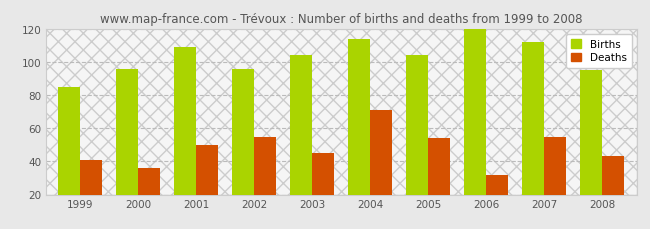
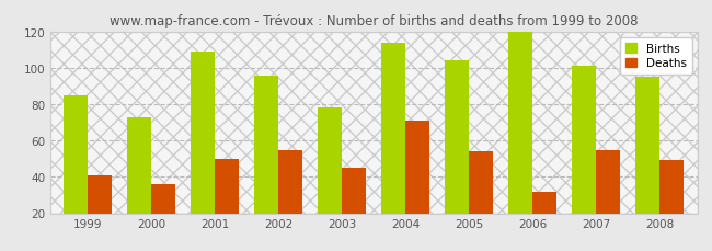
Births/2000: 96 -> 73
Births/2003: 104 -> 78
Births/2007: 112 -> 101
Deaths/2008: 43 -> 49
